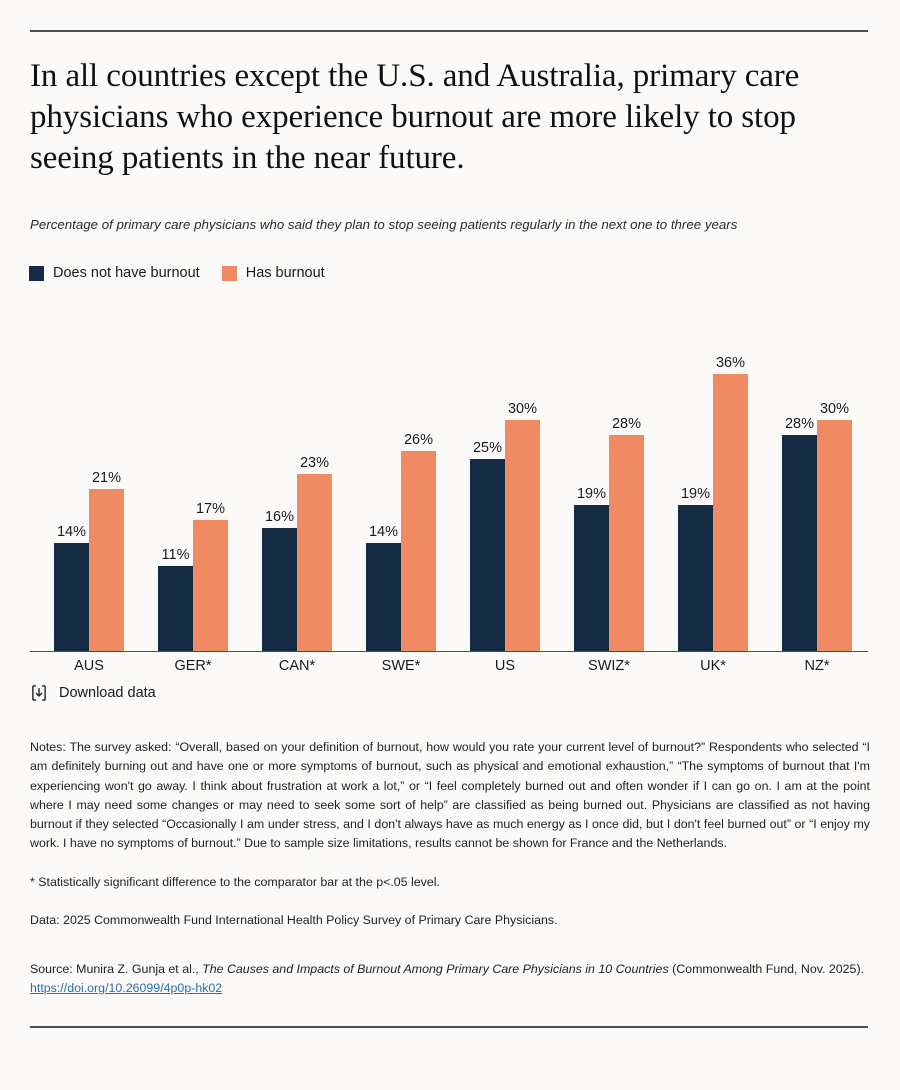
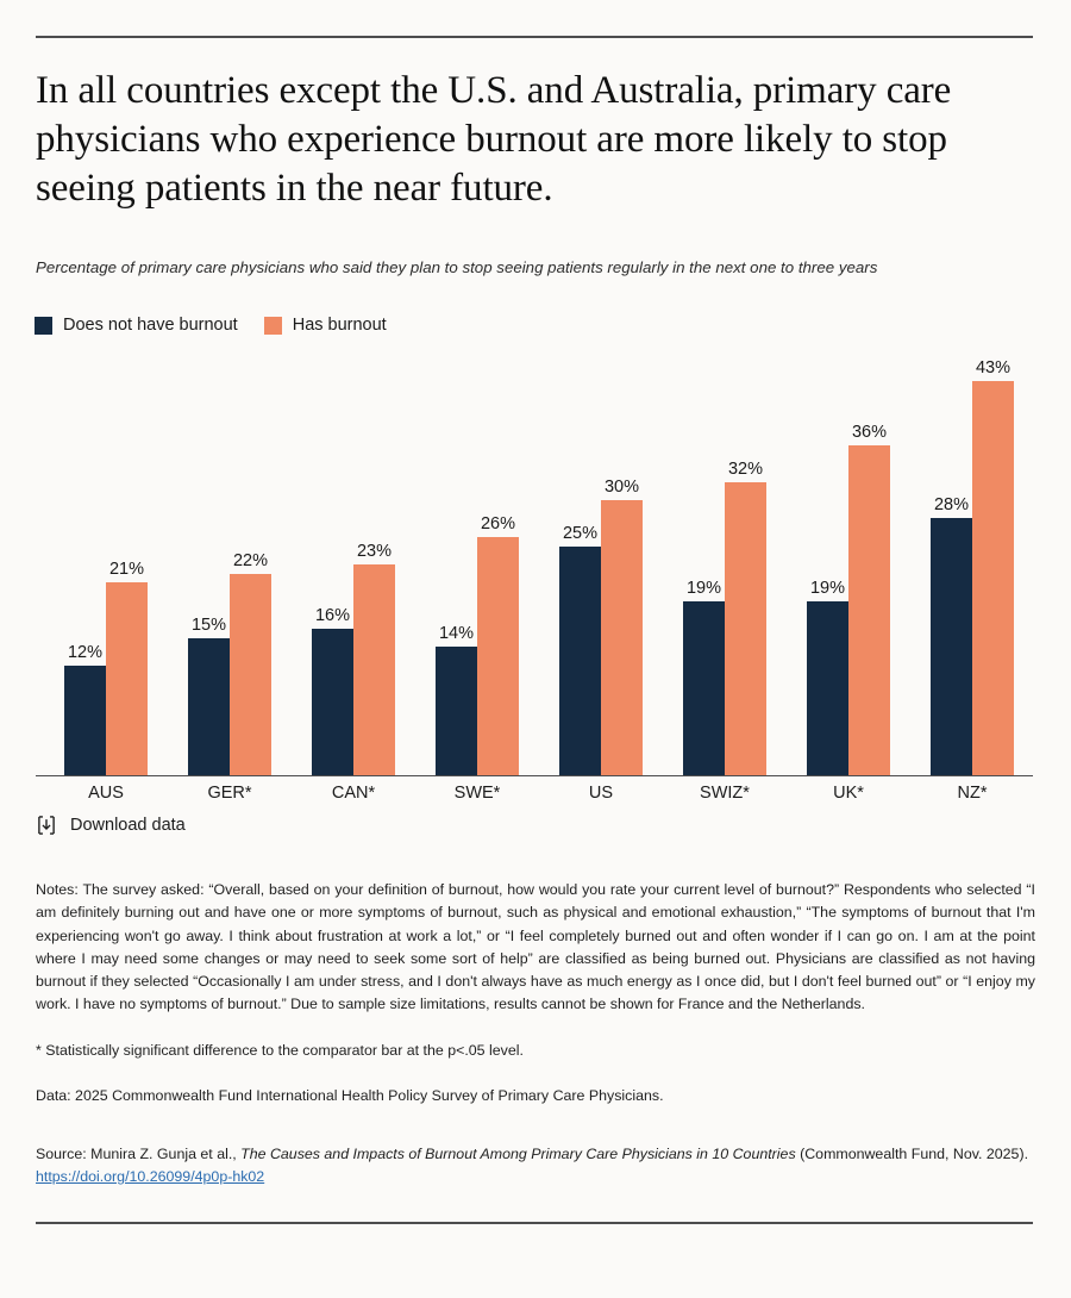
Does not have burnout/AUS: 14% -> 12%
Does not have burnout/GER*: 11% -> 15%
Has burnout/GER*: 17% -> 22%
Has burnout/SWIZ*: 28% -> 32%
Has burnout/NZ*: 30% -> 43%
